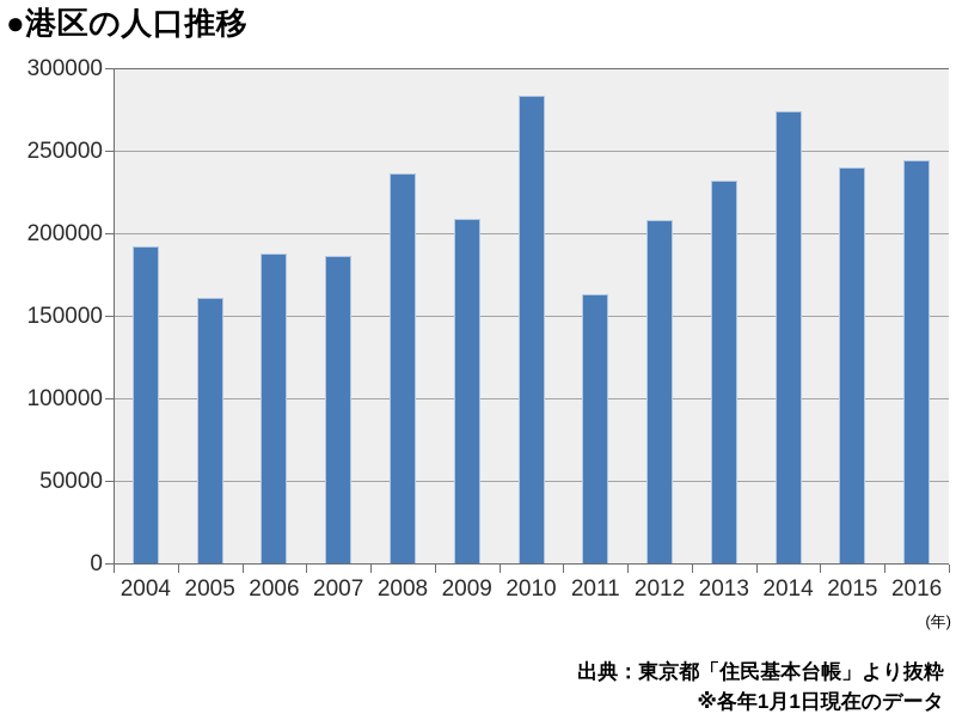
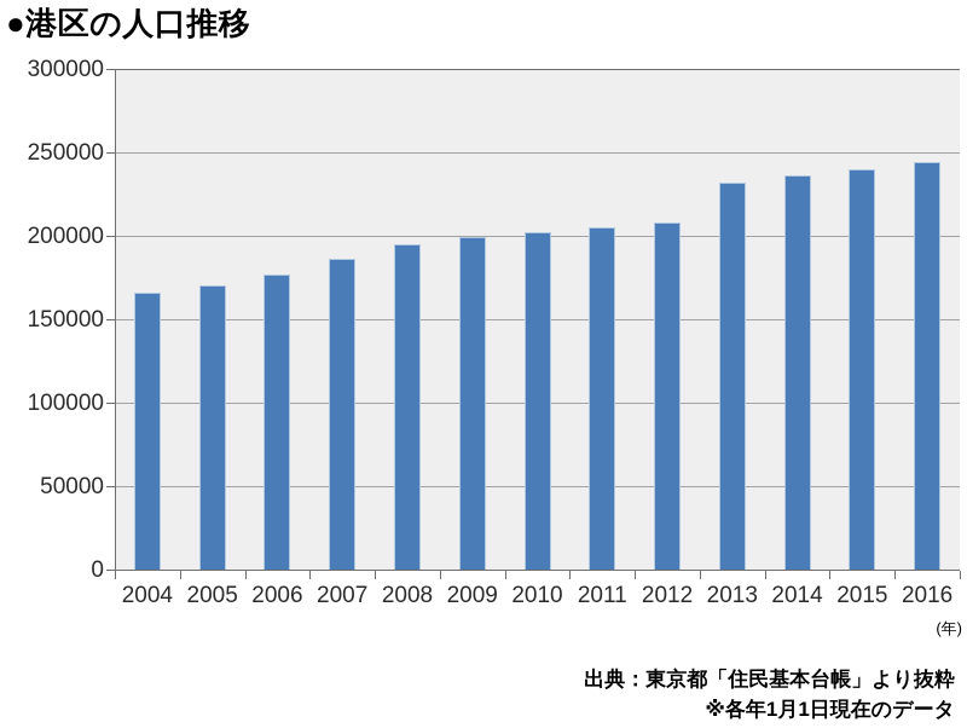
2004: 192000 -> 166000
2005: 161000 -> 170000
2006: 188000 -> 177000
2008: 236000 -> 195000
2009: 209000 -> 199000
2010: 283000 -> 202000
2011: 163000 -> 205000
2014: 274000 -> 236000
